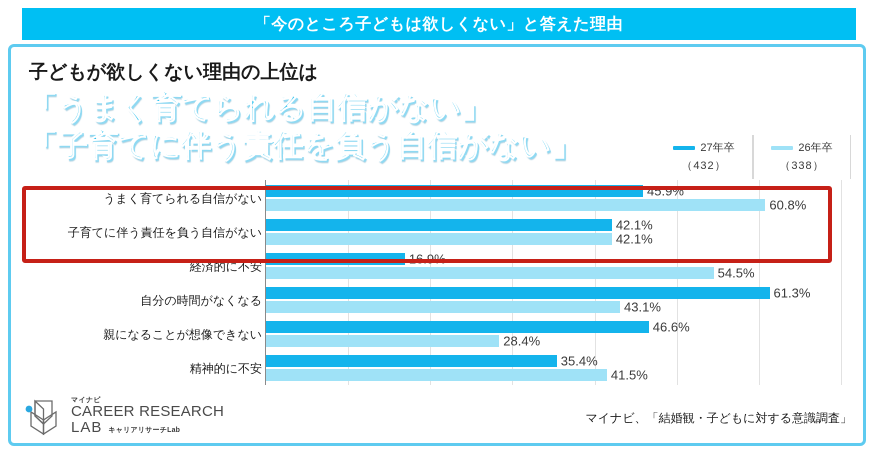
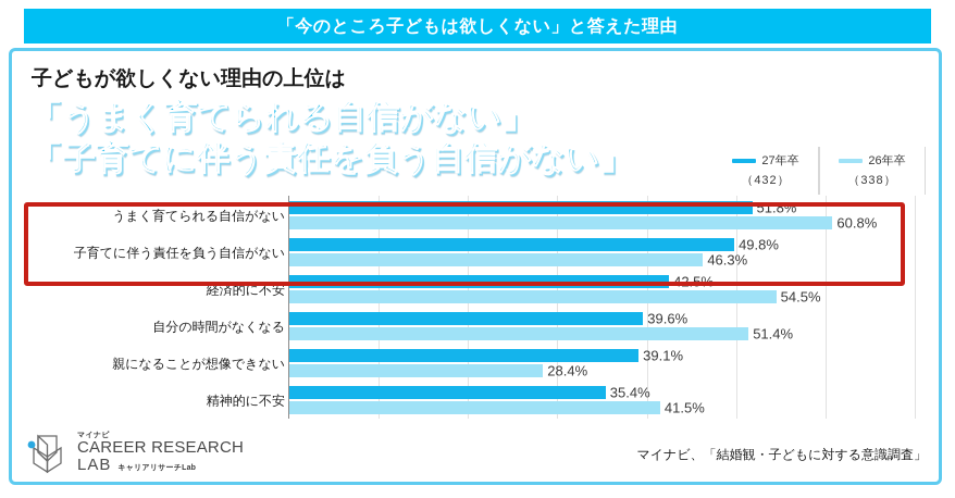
27年卒/うまく育てられる自信がない: 45.9% -> 51.8%
27年卒/子育てに伴う責任を負う自信がない: 42.1% -> 49.8%
26年卒/子育てに伴う責任を負う自信がない: 42.1% -> 46.3%
27年卒/経済的に不安: 16.9% -> 42.5%
27年卒/自分の時間がなくなる: 61.3% -> 39.6%
26年卒/自分の時間がなくなる: 43.1% -> 51.4%
27年卒/親になることが想像できない: 46.6% -> 39.1%
